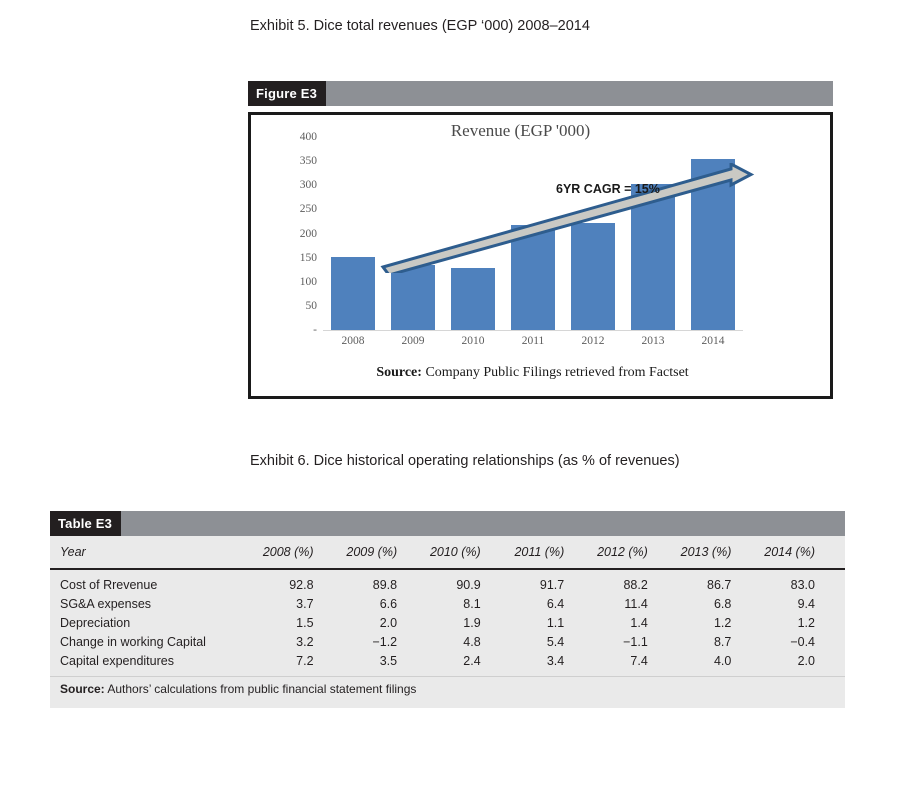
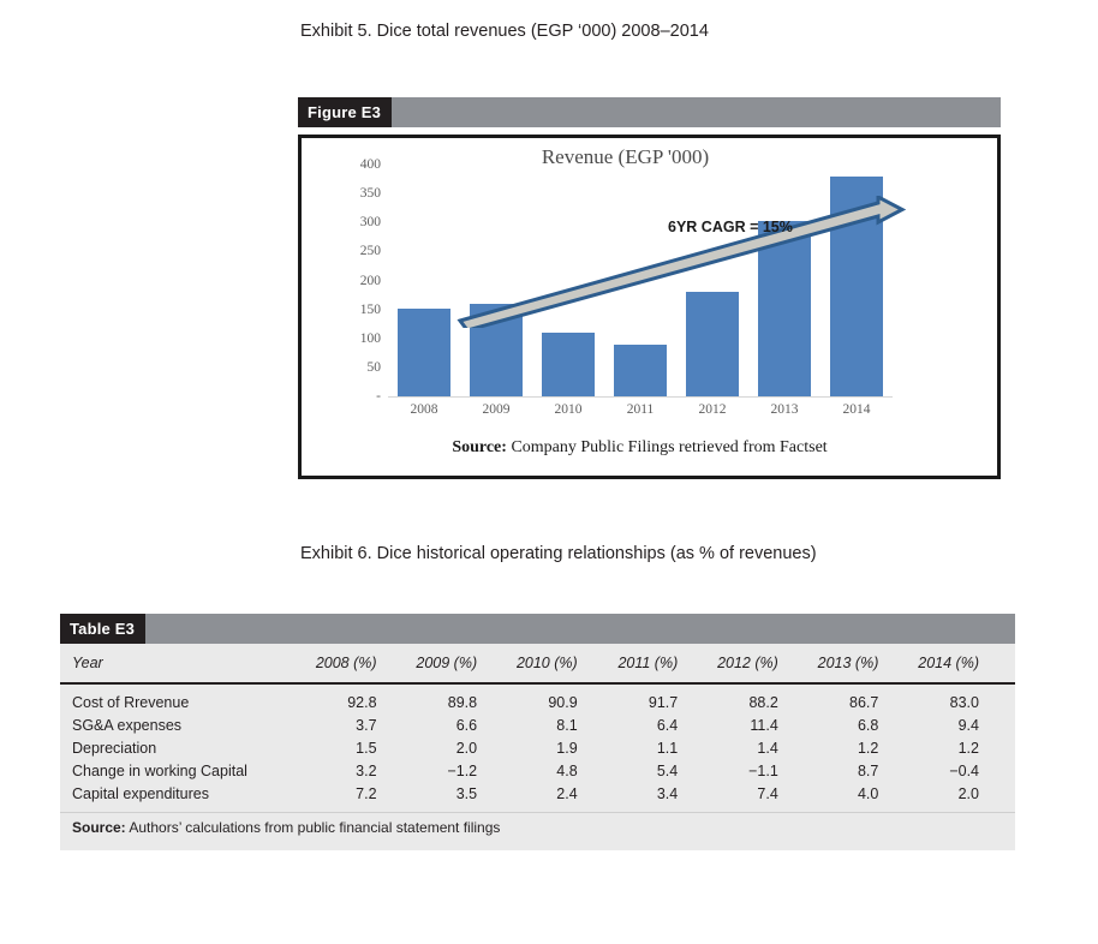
2009: 140 -> 160
2010: 130 -> 110
2011: 220 -> 90
2012: 220 -> 180
2014: 350 -> 380
